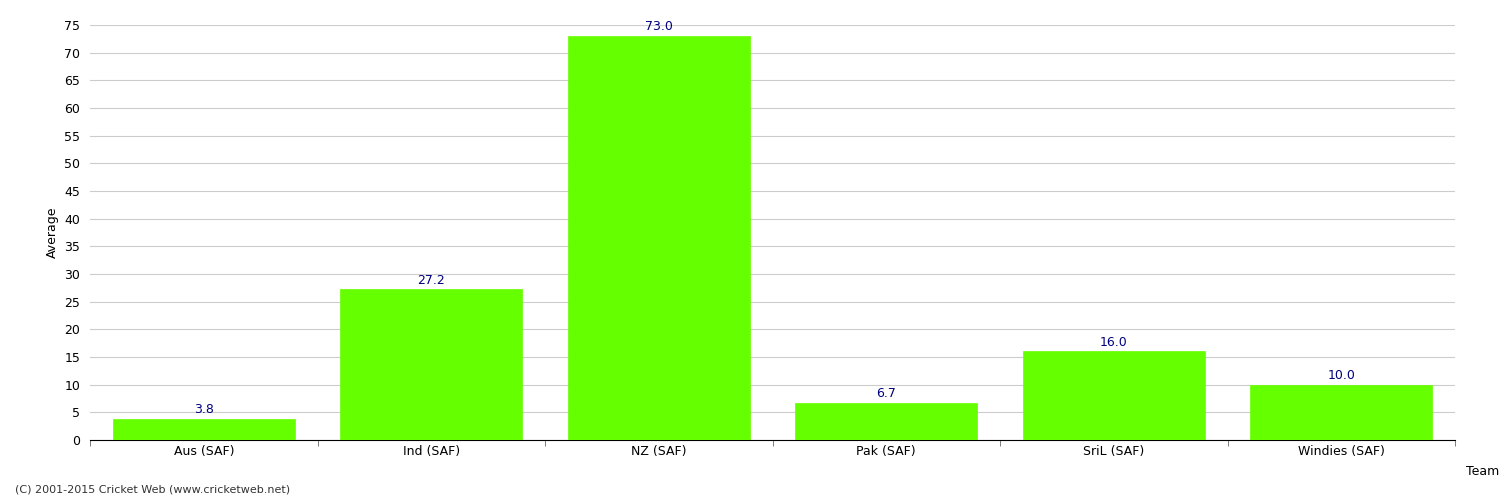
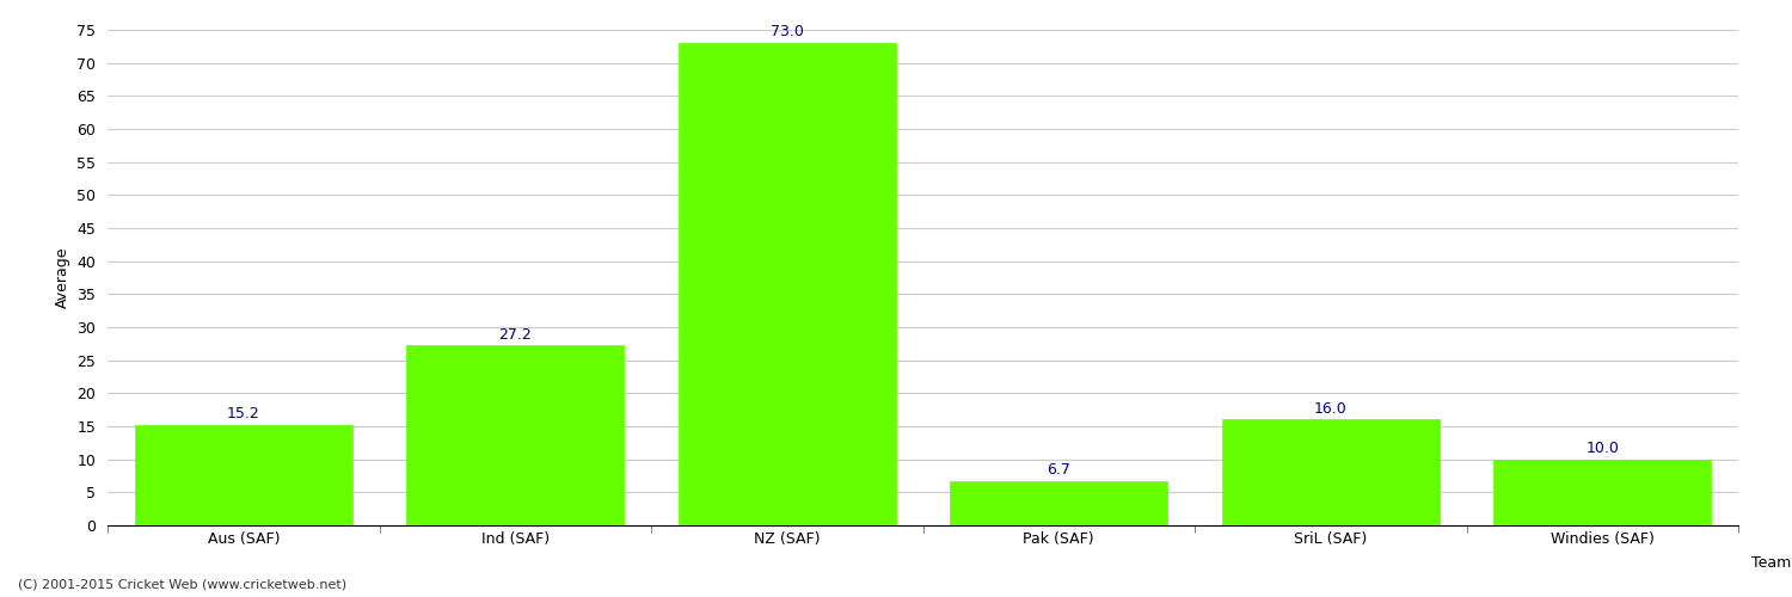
Aus (SAF): 3.8 -> 15.2
